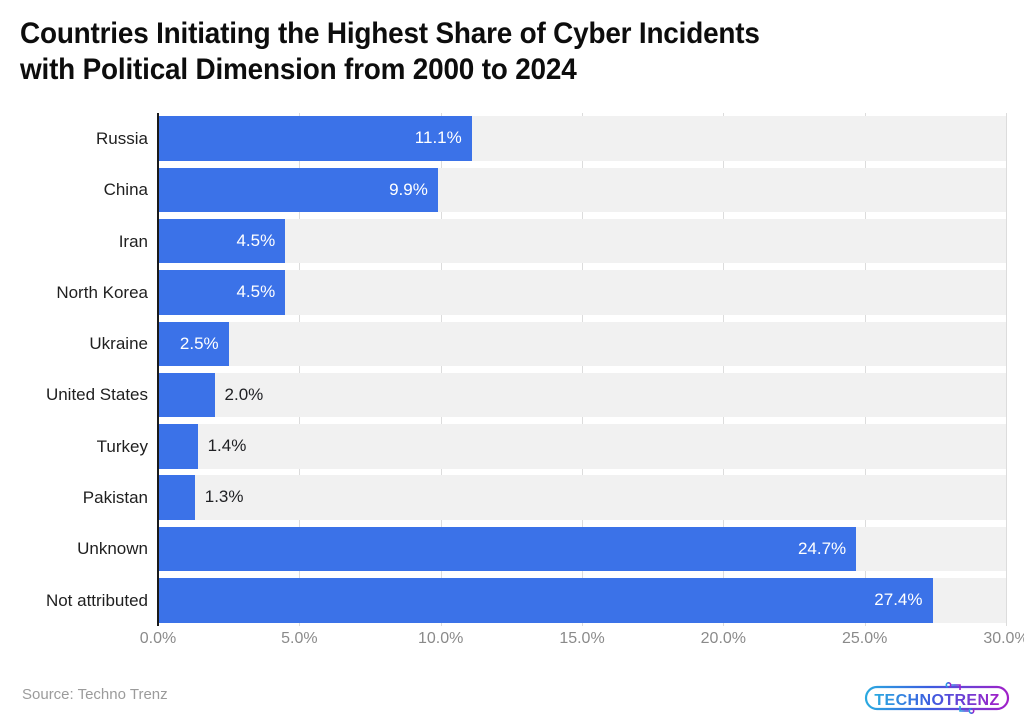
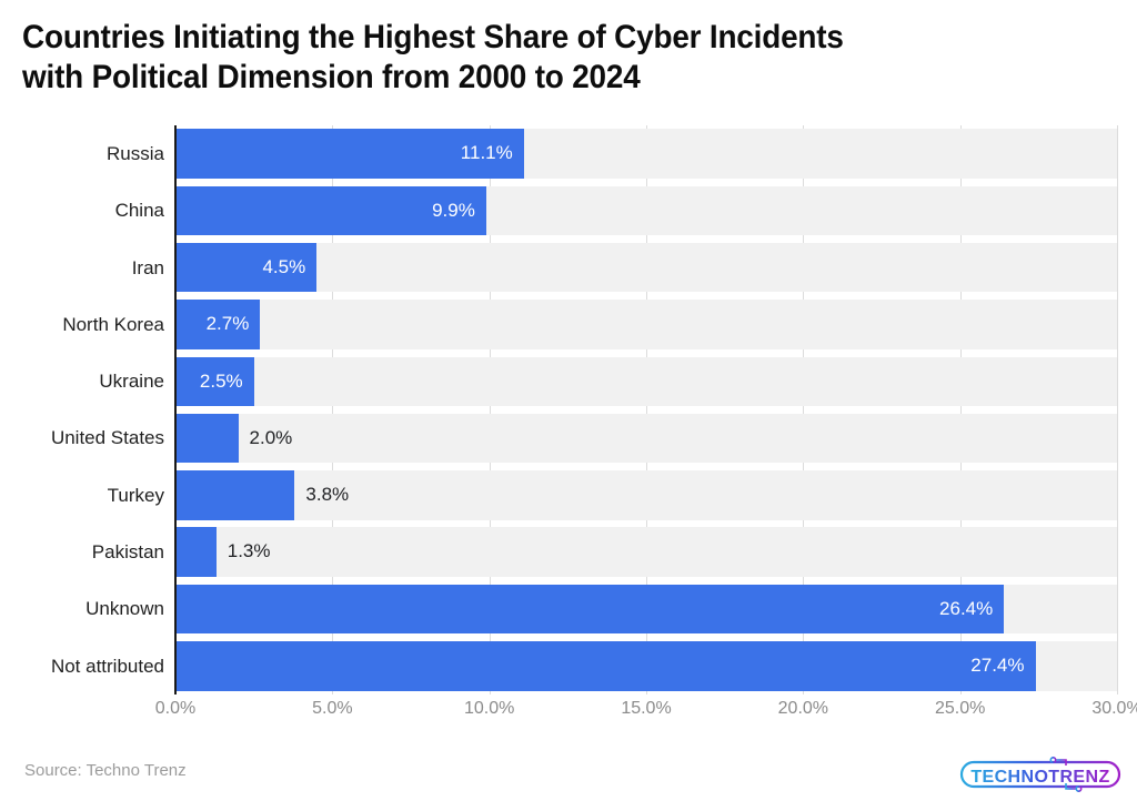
North Korea: 4.5% -> 2.7%
Turkey: 1.4% -> 3.8%
Unknown: 24.7% -> 26.4%
